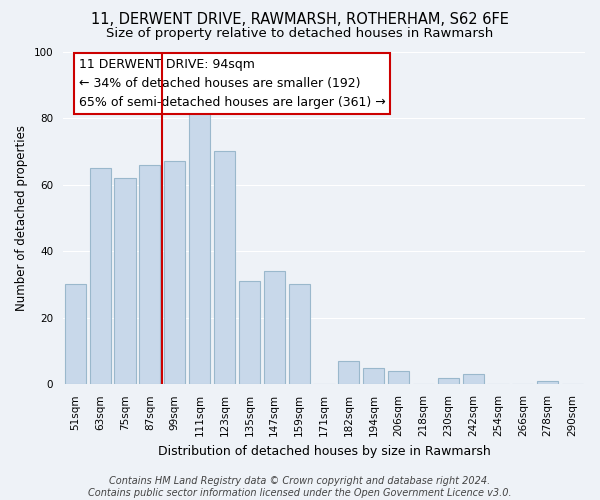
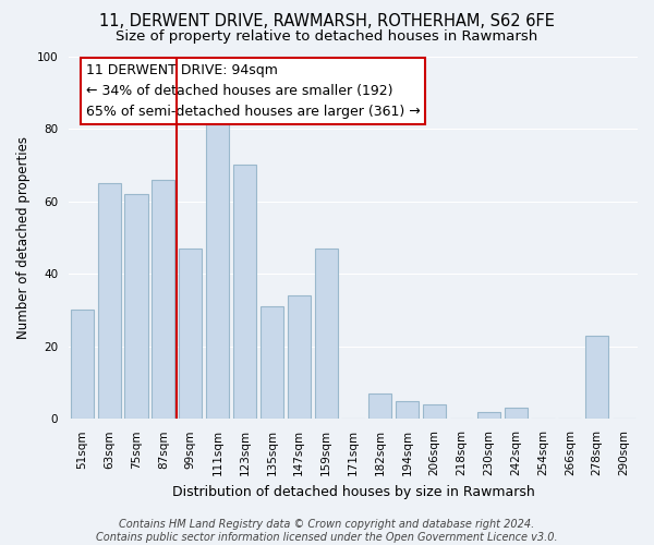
99sqm: 67 -> 47
159sqm: 30 -> 47
278sqm: 1 -> 23
